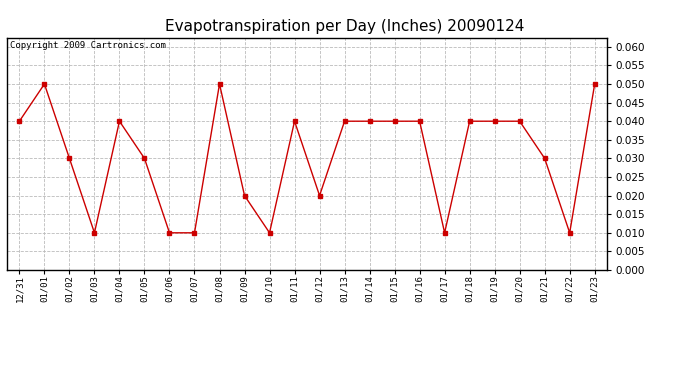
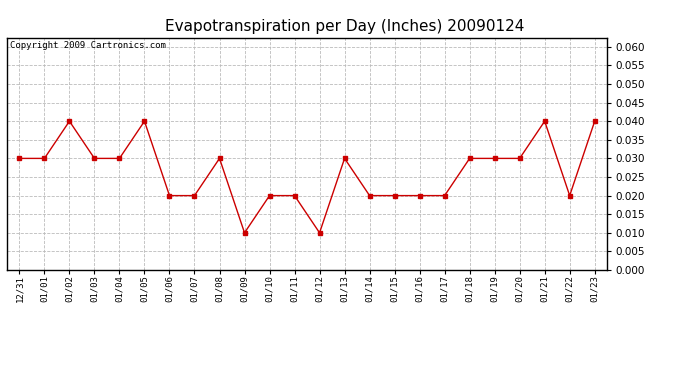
12/31: 0.04 -> 0.03
01/01: 0.05 -> 0.03
01/02: 0.03 -> 0.04
01/03: 0.01 -> 0.03
01/04: 0.04 -> 0.03
01/05: 0.03 -> 0.04
01/06: 0.01 -> 0.02
01/07: 0.01 -> 0.02
01/08: 0.05 -> 0.03
01/09: 0.02 -> 0.01
01/10: 0.01 -> 0.02
01/11: 0.04 -> 0.02
01/12: 0.02 -> 0.01
01/13: 0.04 -> 0.03
01/14: 0.04 -> 0.02
01/15: 0.04 -> 0.02
01/16: 0.04 -> 0.02
01/17: 0.01 -> 0.02
01/18: 0.04 -> 0.03
01/19: 0.04 -> 0.03
01/20: 0.04 -> 0.03
01/21: 0.03 -> 0.04
01/22: 0.01 -> 0.02
01/23: 0.05 -> 0.04
